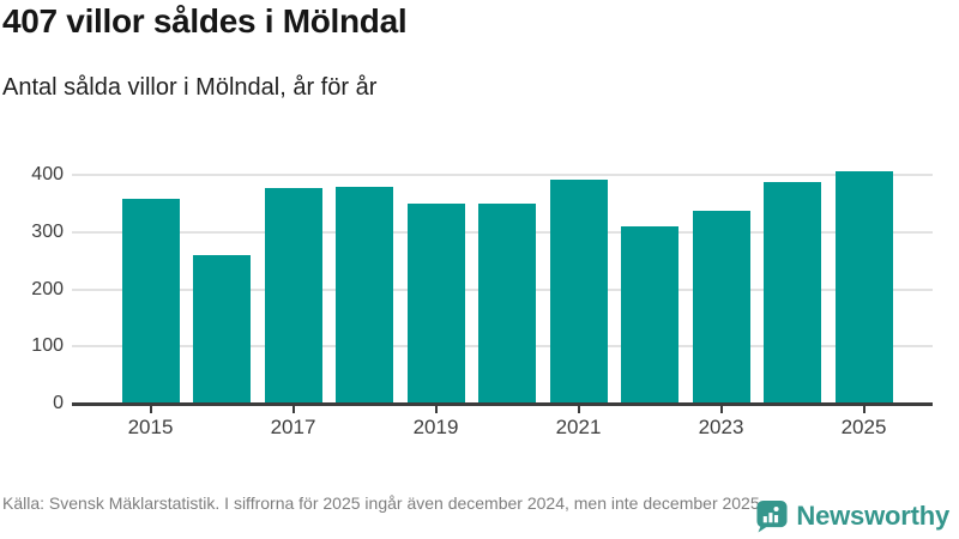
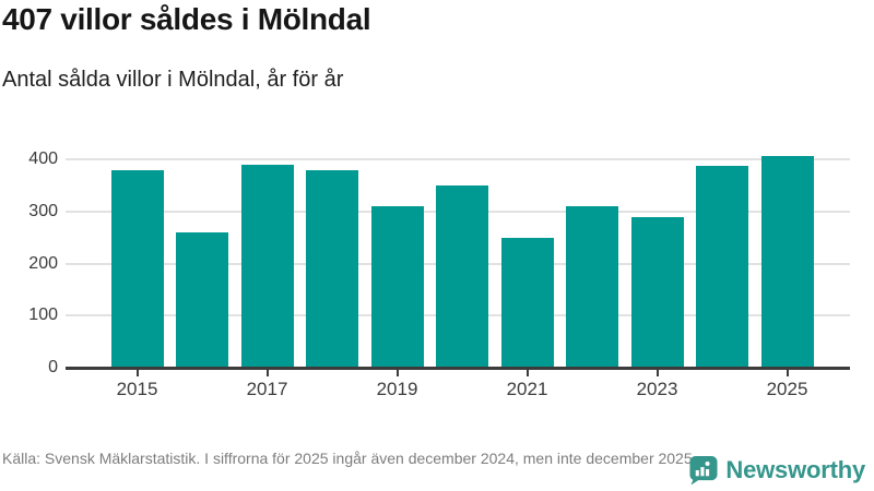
2015: 360 -> 380
2017: 380 -> 390
2019: 350 -> 310
2021: 390 -> 250
2023: 340 -> 290
